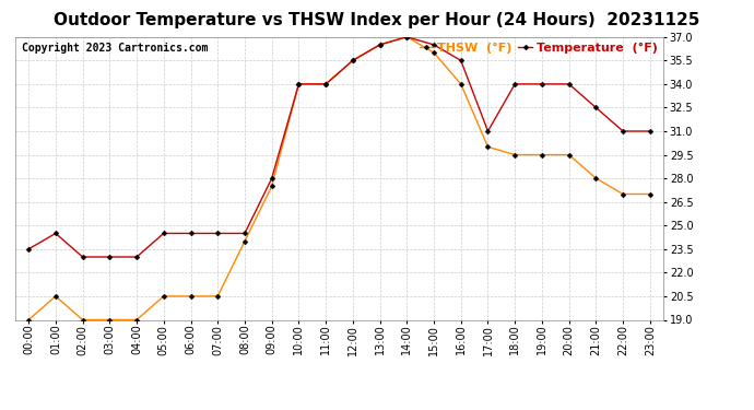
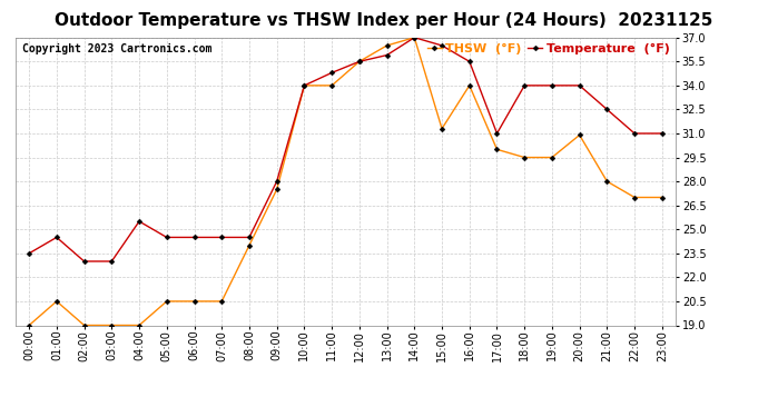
Temperature (°F)/04:00: 23.0 -> 25.5
Temperature (°F)/11:00: 34.0 -> 34.8
Temperature (°F)/13:00: 36.5 -> 35.9
THSW (°F)/15:00: 36.0 -> 31.3
THSW (°F)/20:00: 29.5 -> 30.9
